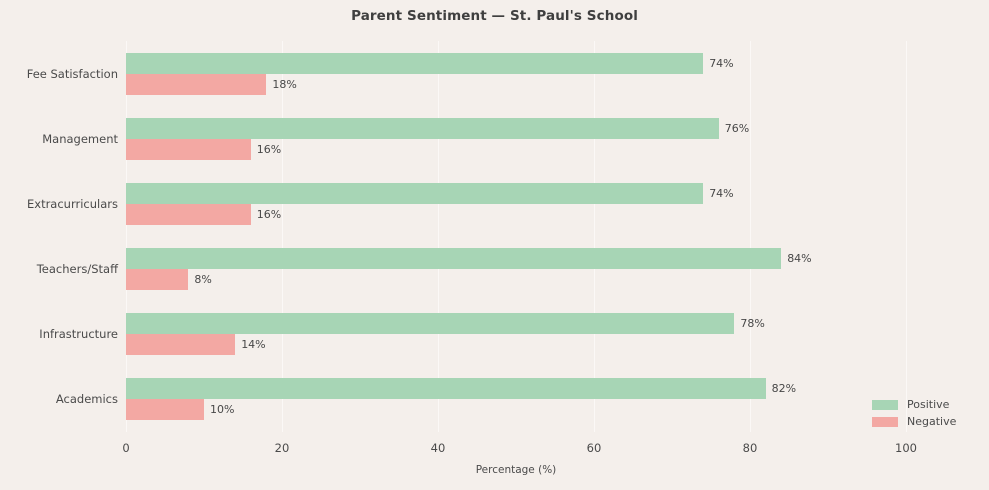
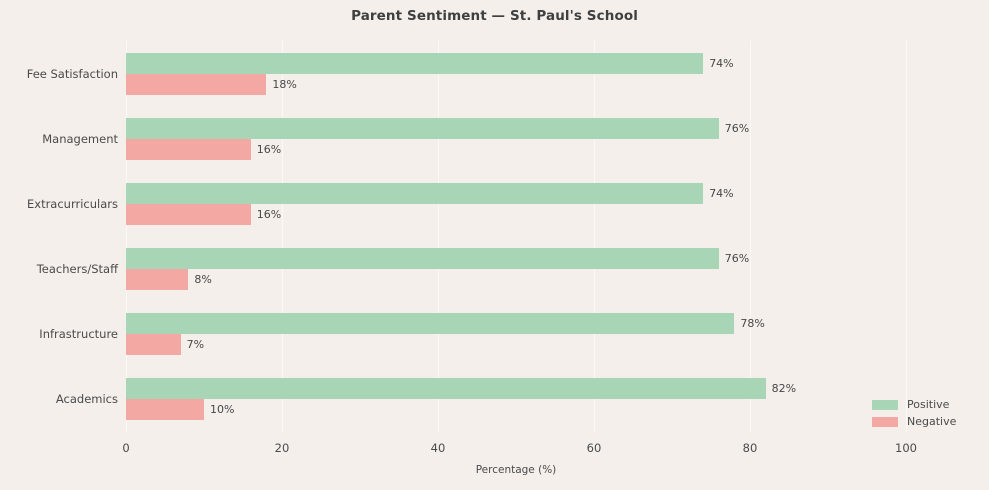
Positive/Teachers/Staff: 84% -> 76%
Negative/Infrastructure: 14% -> 7%
